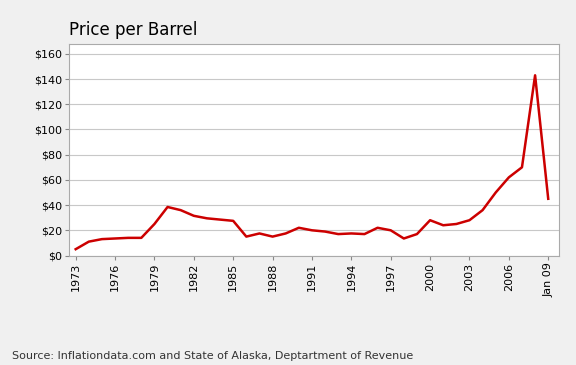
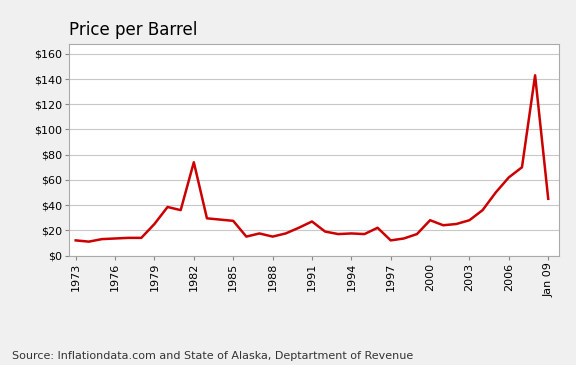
1973: $5 -> $12
1982: $32 -> $74
1991: $20 -> $27
1997: $20 -> $12
